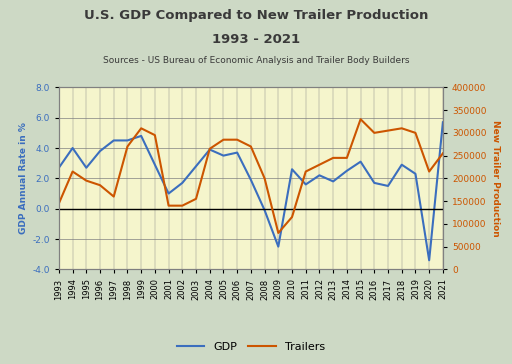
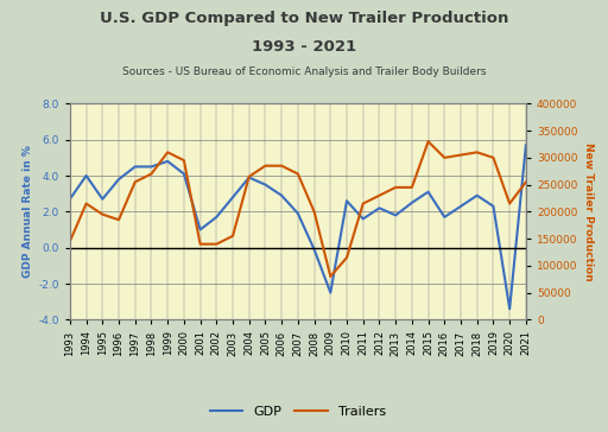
Trailers/1997: 160000 -> 255000
GDP/2000: 2.9 -> 4.1
GDP/2006: 3.7 -> 2.9
GDP/2017: 1.5 -> 2.3
